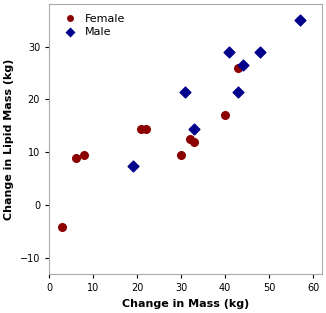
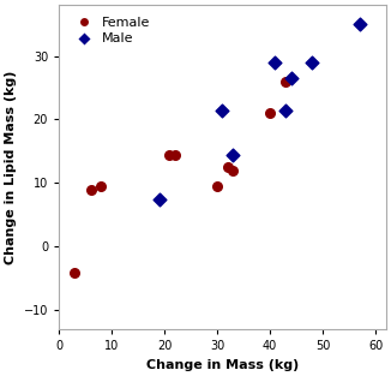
Female/40: 17.0 -> 21.0
